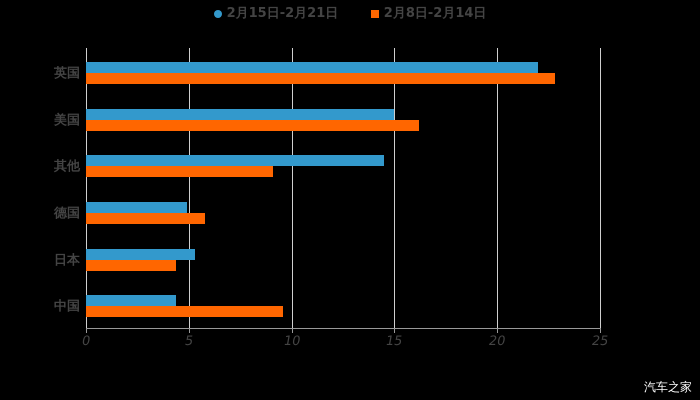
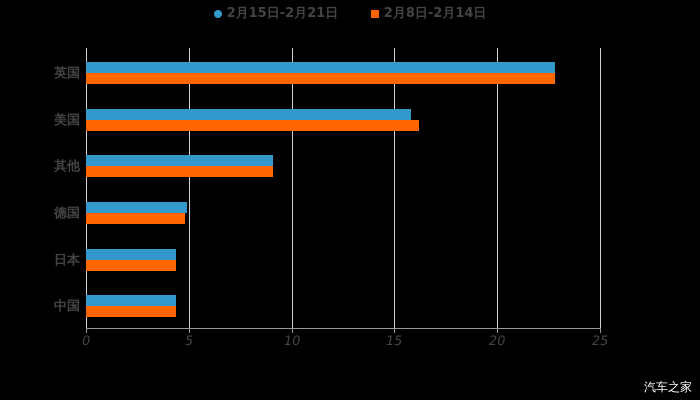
2月15日-2月21日/英国: 22.0 -> 22.8
2月15日-2月21日/美国: 15.0 -> 15.8
2月15日-2月21日/其他: 14.5 -> 9.1
2月8日-2月14日/德国: 5.8 -> 4.8
2月15日-2月21日/日本: 5.3 -> 4.4
2月8日-2月14日/中国: 9.6 -> 4.4
